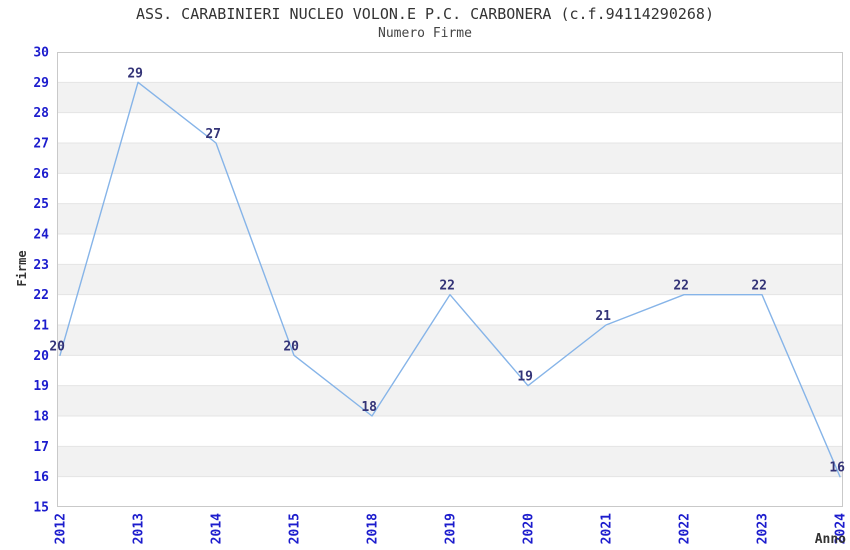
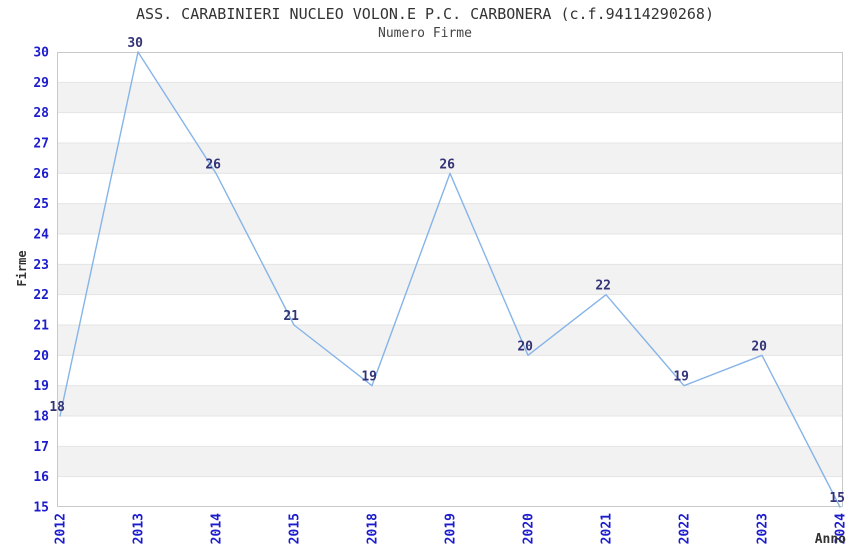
2012: 20 -> 18
2013: 29 -> 30
2014: 27 -> 26
2015: 20 -> 21
2018: 18 -> 19
2019: 22 -> 26
2020: 19 -> 20
2021: 21 -> 22
2022: 22 -> 19
2023: 22 -> 20
2024: 16 -> 15
